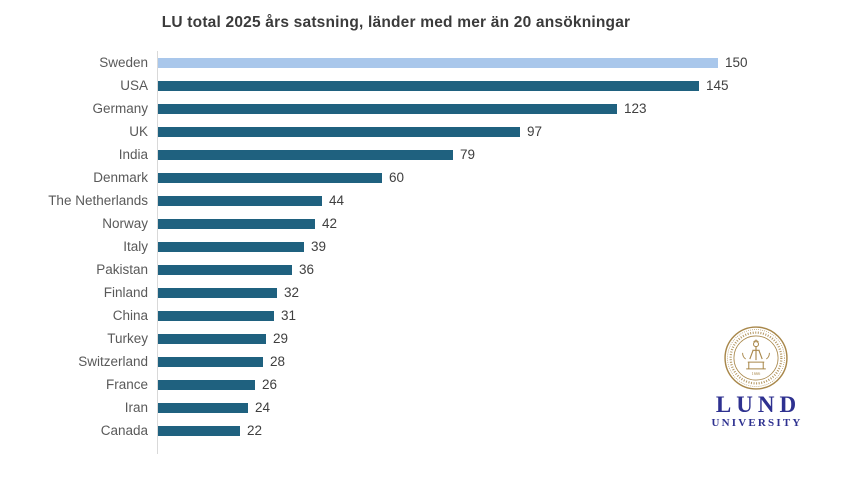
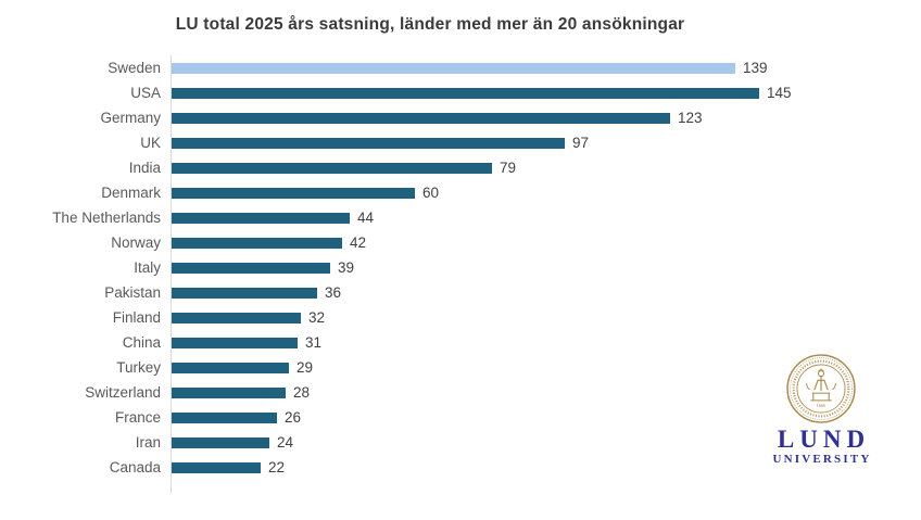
Sweden: 150 -> 139
